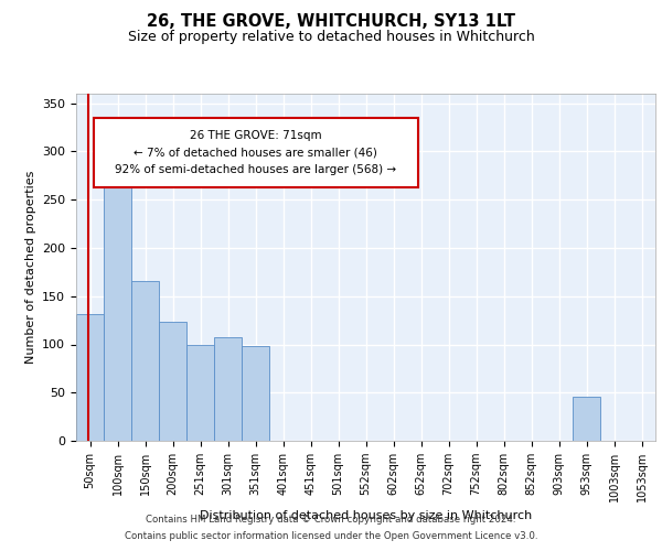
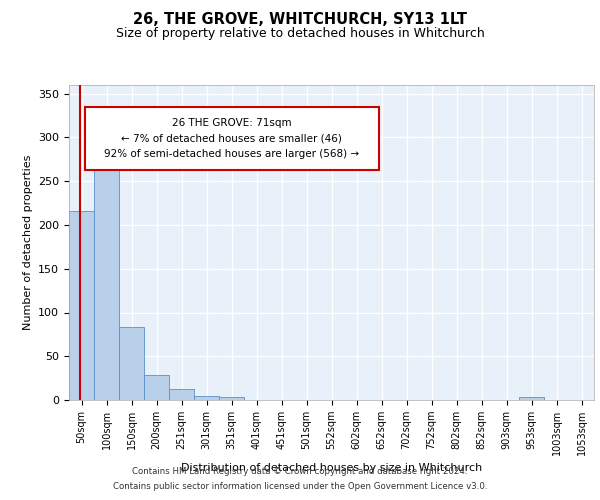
50sqm: 132 -> 216
150sqm: 166 -> 83
200sqm: 124 -> 29
251sqm: 100 -> 13
301sqm: 108 -> 5
351sqm: 98 -> 4
953sqm: 46 -> 4
